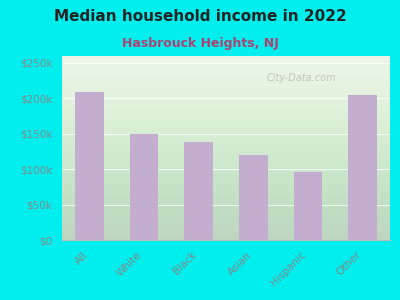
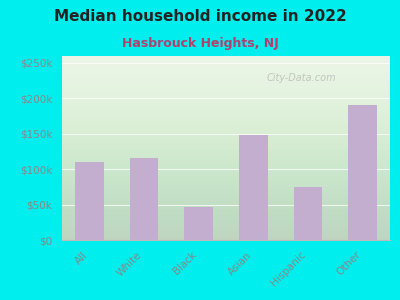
All: $208k -> $110k
White: $150k -> $115k
Black: $138k -> $47k
Asian: $120k -> $148k
Hispanic: $96k -> $75k
Other: $204k -> $190k
